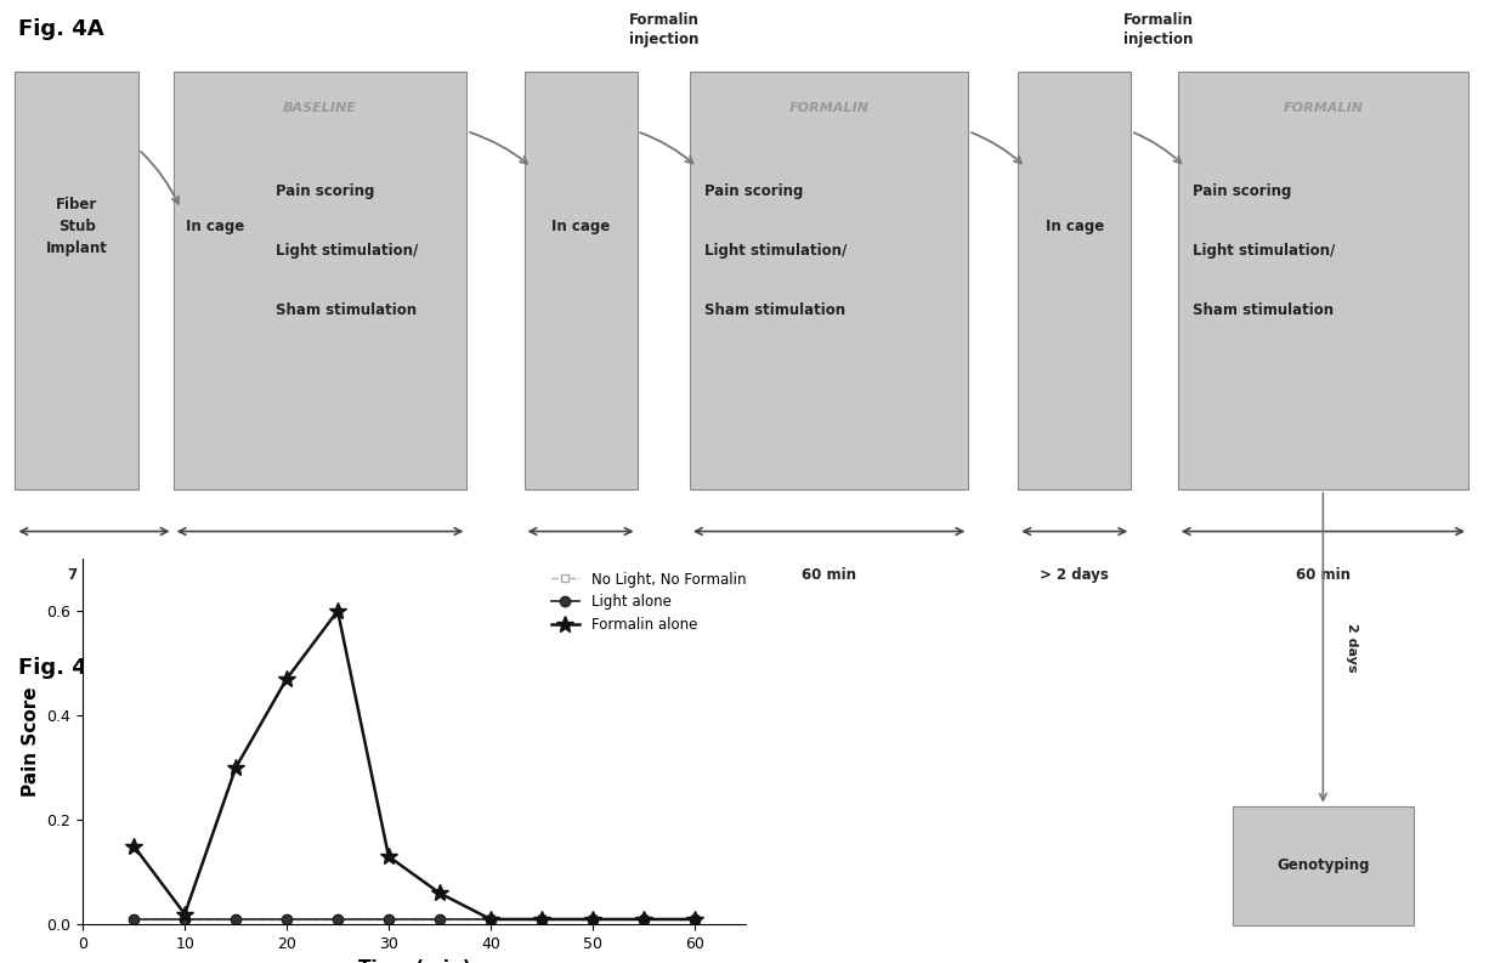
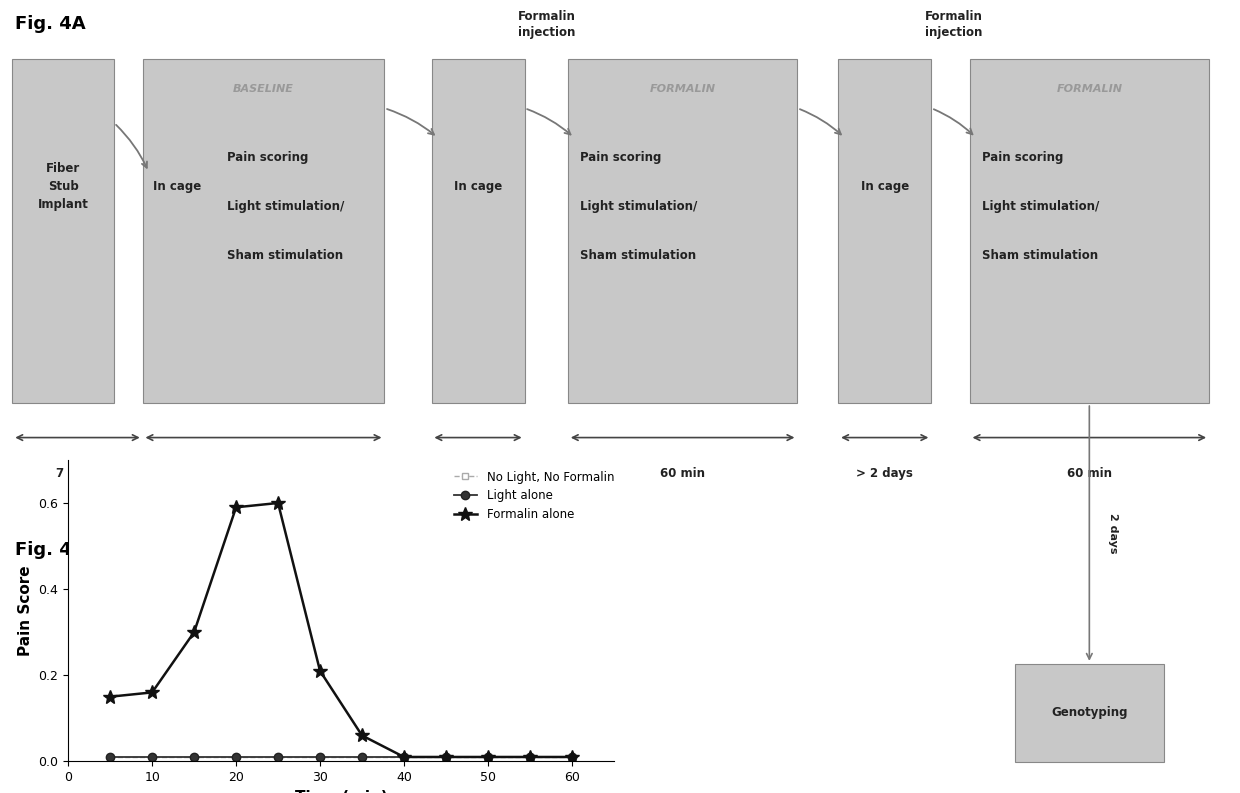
Formalin alone/10: 0.02 -> 0.16
Formalin alone/20: 0.47 -> 0.59
Formalin alone/30: 0.13 -> 0.21
